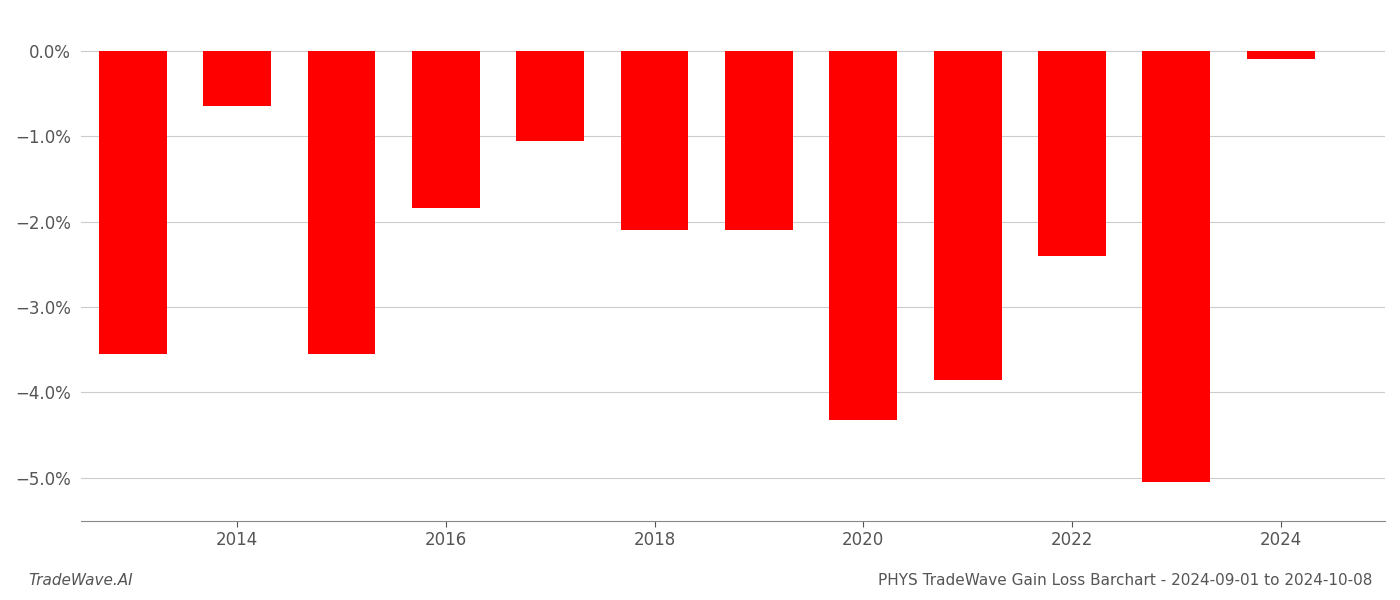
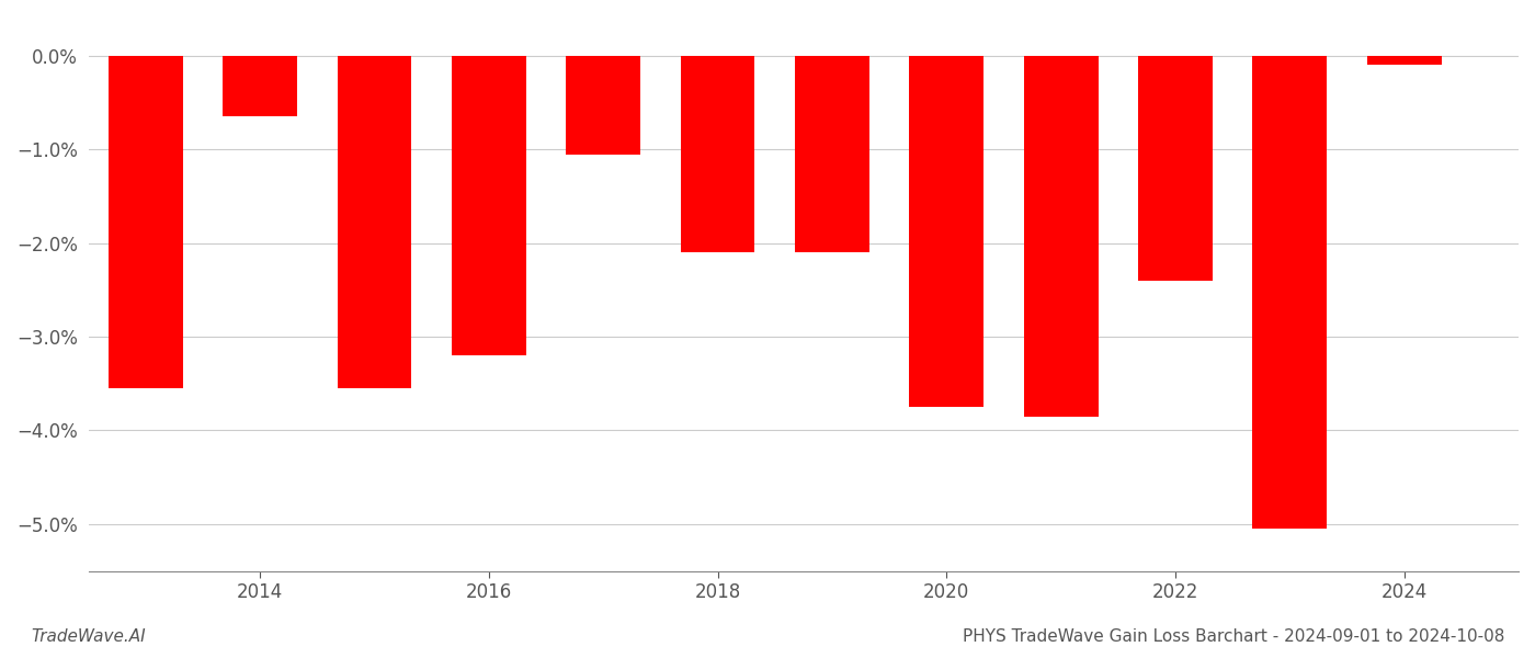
2016: -1.84% -> -3.20%
2020: -4.32% -> -3.75%
